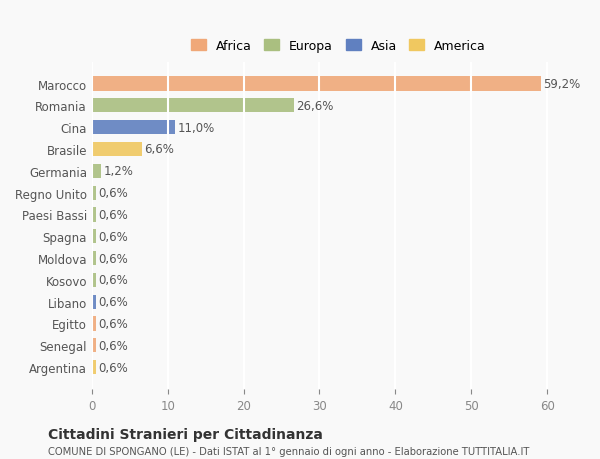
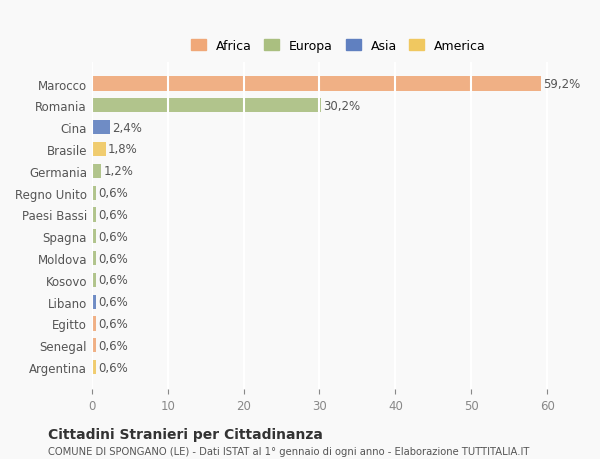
Romania: 26,6% -> 30,2%
Cina: 11,0% -> 2,4%
Brasile: 6,6% -> 1,8%
